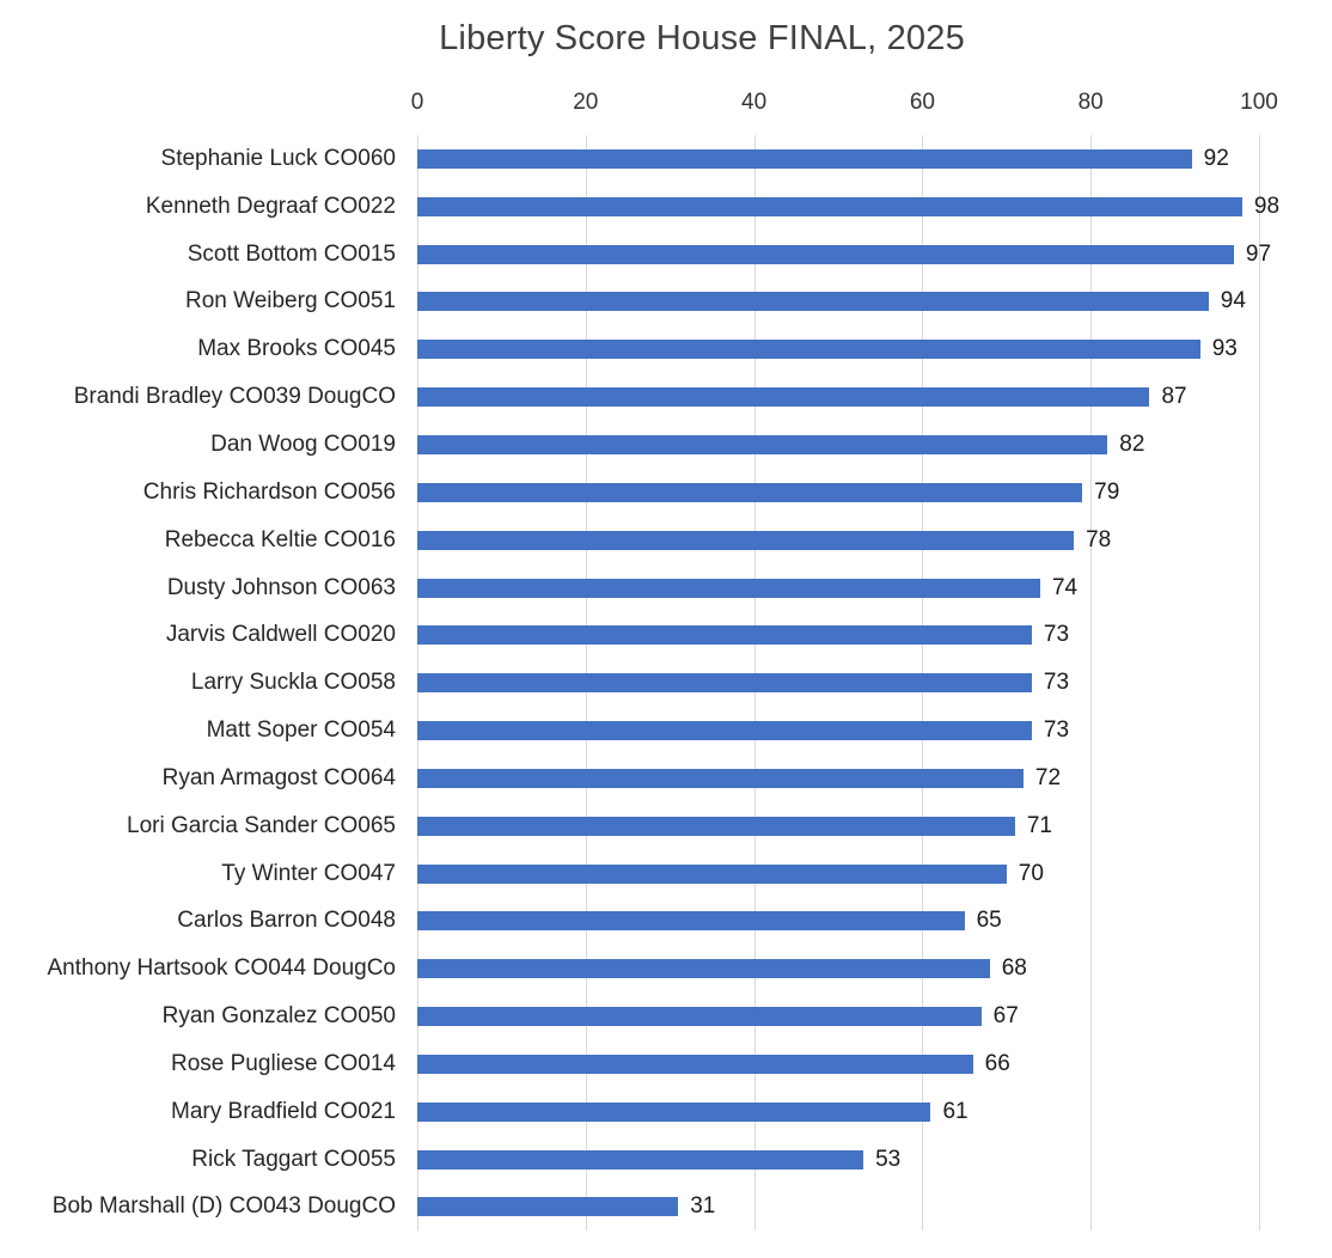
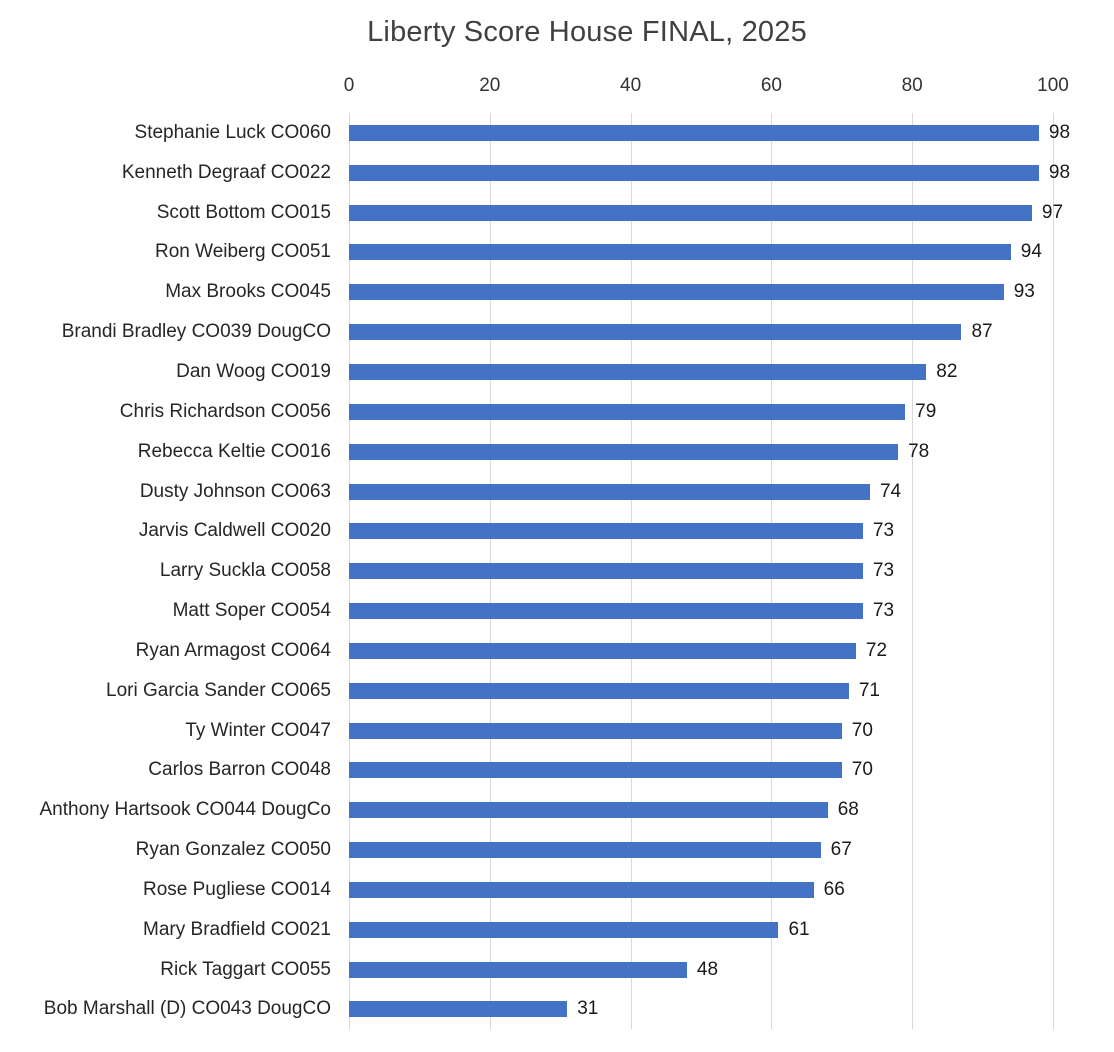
Stephanie Luck CO060: 92 -> 98
Carlos Barron CO048: 65 -> 70
Rick Taggart CO055: 53 -> 48
